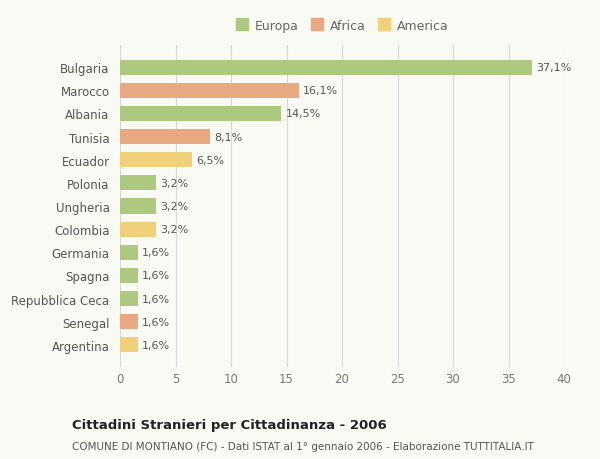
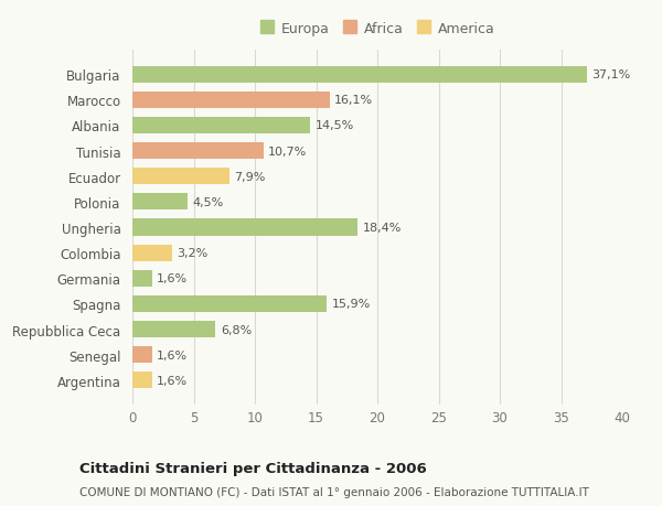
Tunisia: 8,1% -> 10,7%
Ecuador: 6,5% -> 7,9%
Polonia: 3,2% -> 4,5%
Ungheria: 3,2% -> 18,4%
Spagna: 1,6% -> 15,9%
Repubblica Ceca: 1,6% -> 6,8%
